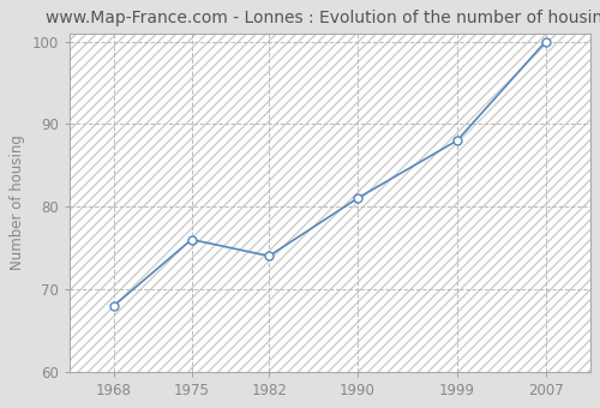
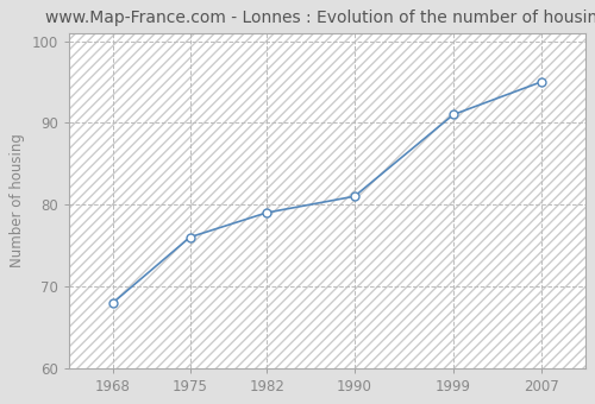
1982: 74 -> 79
1999: 88 -> 91
2007: 100 -> 95
